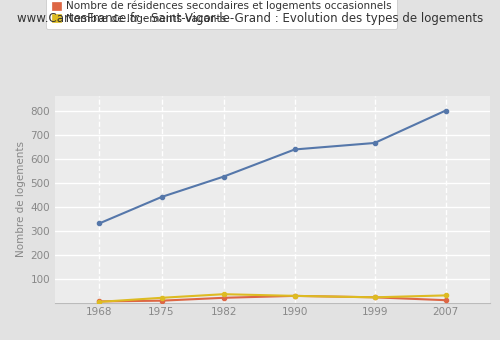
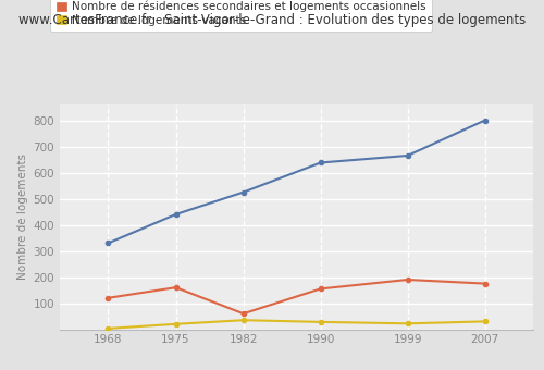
Nombre de résidences secondaires et logements occasionnels/1968: 5 -> 120
Nombre de résidences secondaires et logements occasionnels/1975: 8 -> 160
Nombre de résidences secondaires et logements occasionnels/1982: 20 -> 60
Nombre de résidences secondaires et logements occasionnels/1990: 28 -> 155
Nombre de résidences secondaires et logements occasionnels/1999: 22 -> 190
Nombre de résidences secondaires et logements occasionnels/2007: 10 -> 175
